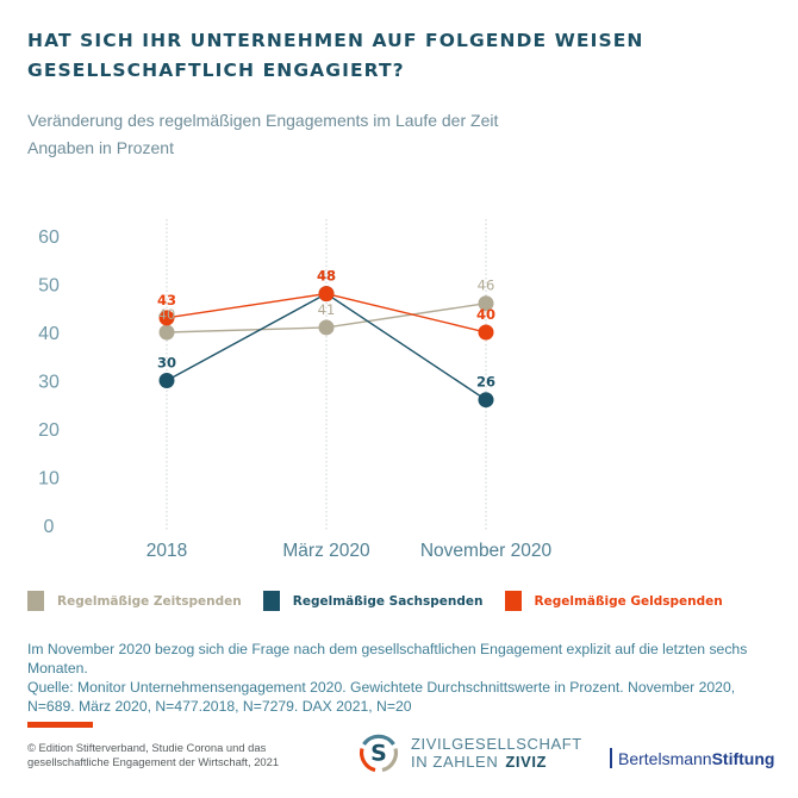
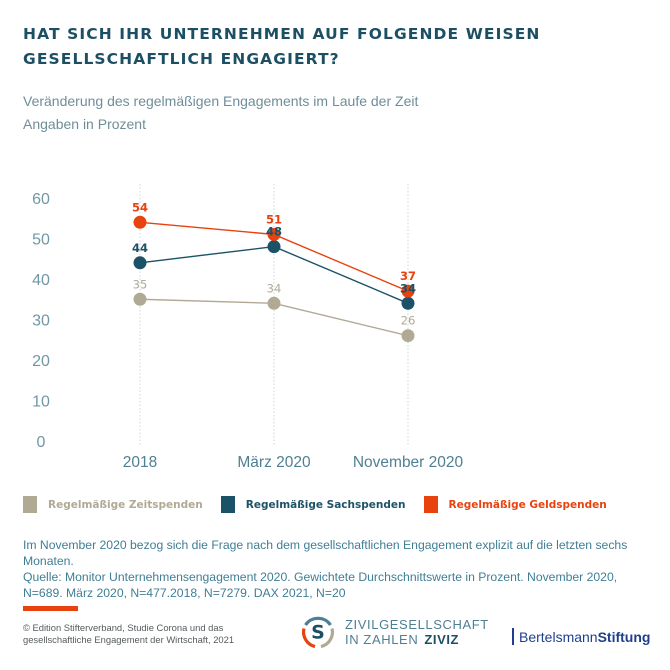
Regelmäßige Zeitspenden/2018: 40 -> 35
Regelmäßige Sachspenden/2018: 30 -> 44
Regelmäßige Geldspenden/2018: 43 -> 54
Regelmäßige Zeitspenden/März 2020: 41 -> 34
Regelmäßige Geldspenden/März 2020: 48 -> 51
Regelmäßige Zeitspenden/November 2020: 46 -> 26
Regelmäßige Sachspenden/November 2020: 26 -> 34
Regelmäßige Geldspenden/November 2020: 40 -> 37
